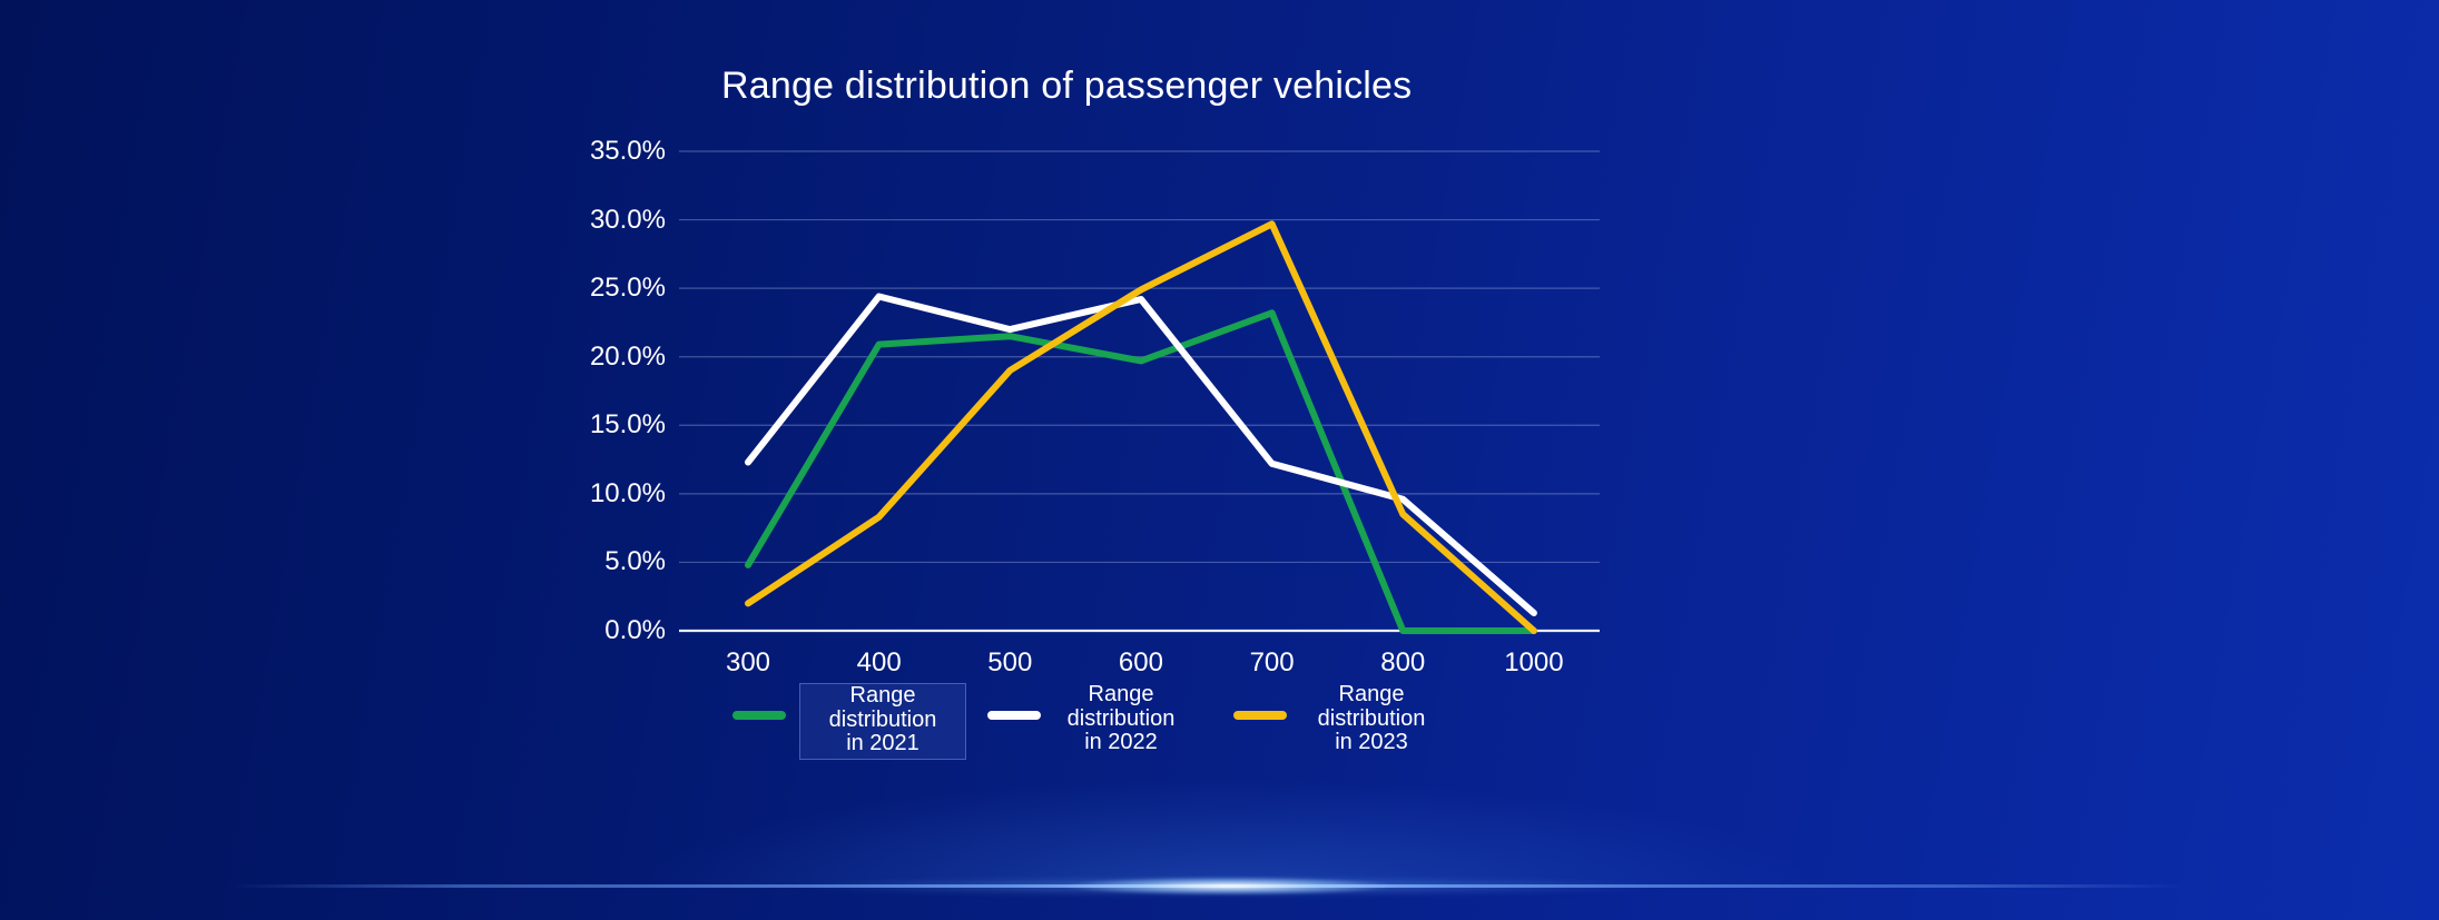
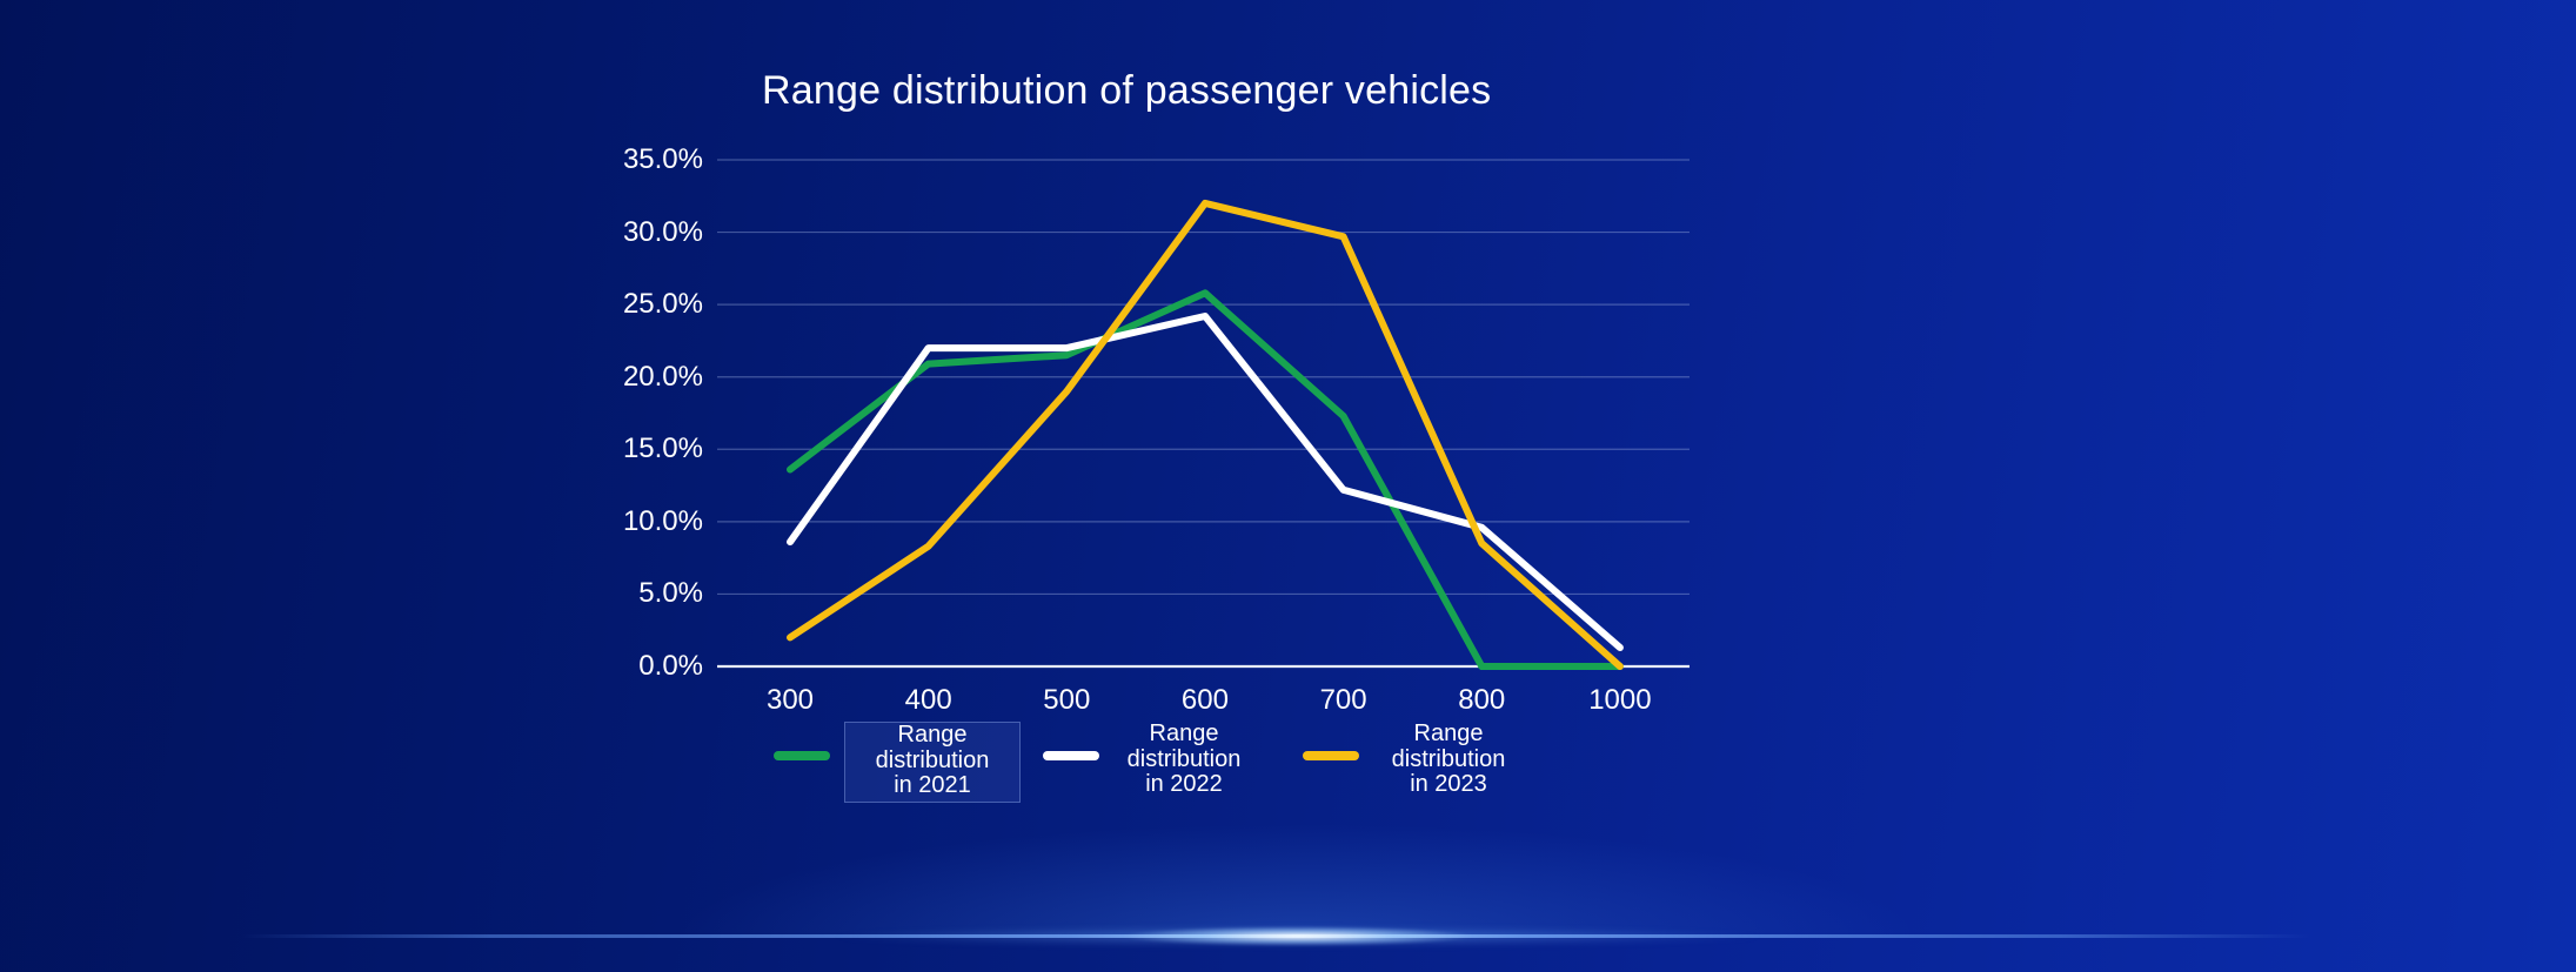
Range distribution in 2021/300: 4.8% -> 13.6%
Range distribution in 2022/300: 12.3% -> 8.6%
Range distribution in 2022/400: 24.4% -> 22.0%
Range distribution in 2021/600: 19.7% -> 25.8%
Range distribution in 2023/600: 24.9% -> 32.0%
Range distribution in 2021/700: 23.2% -> 17.3%
